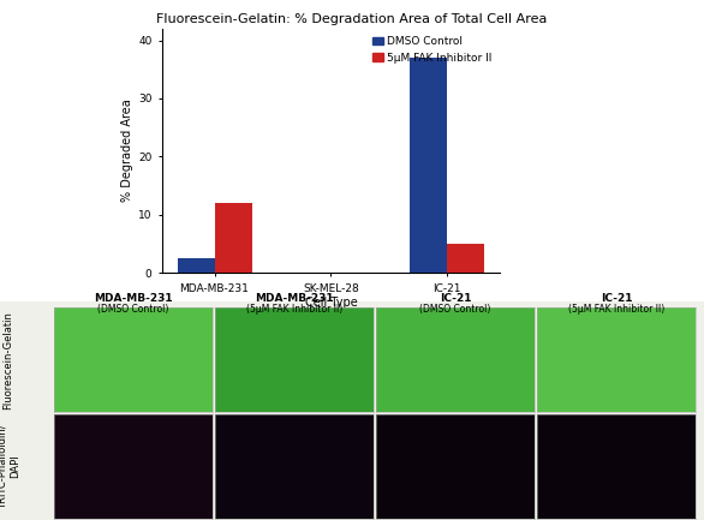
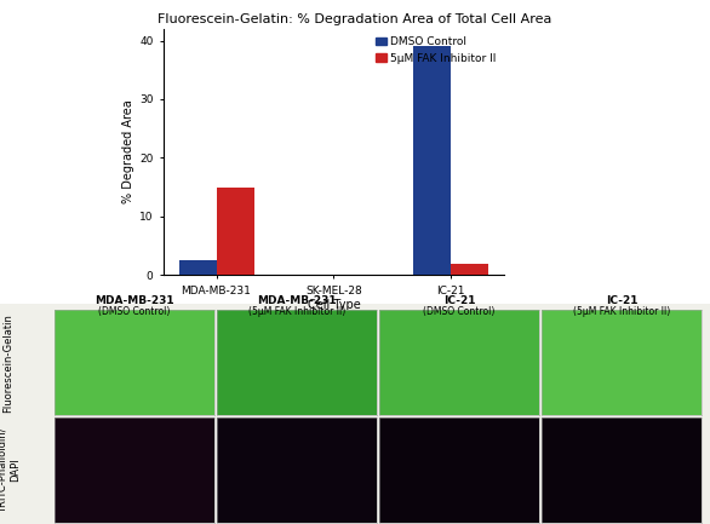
5μM FAK Inhibitor II/MDA-MB-231: 12 -> 15
DMSO Control/IC-21: 37.0 -> 39.0
5μM FAK Inhibitor II/IC-21: 5 -> 2
